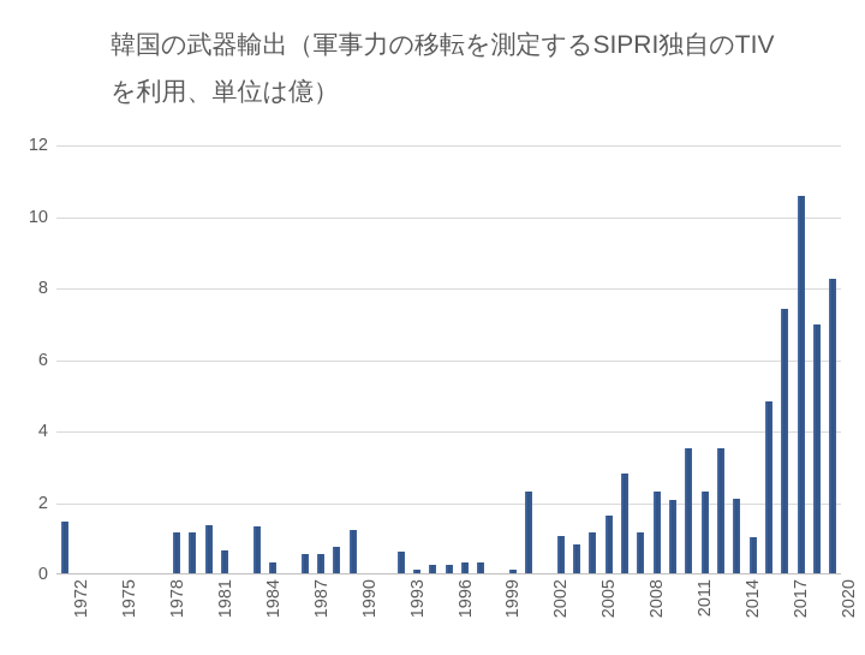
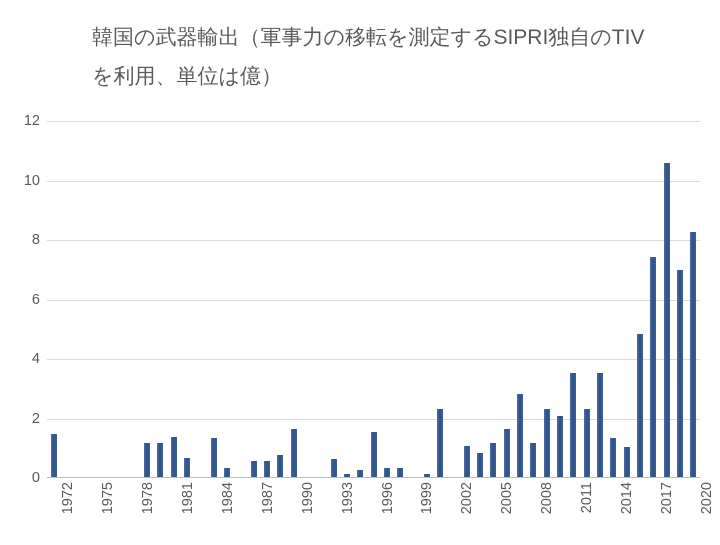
1990: 1.2 -> 1.6
1996: 0.2 -> 1.5
2014: 2.1 -> 1.3
